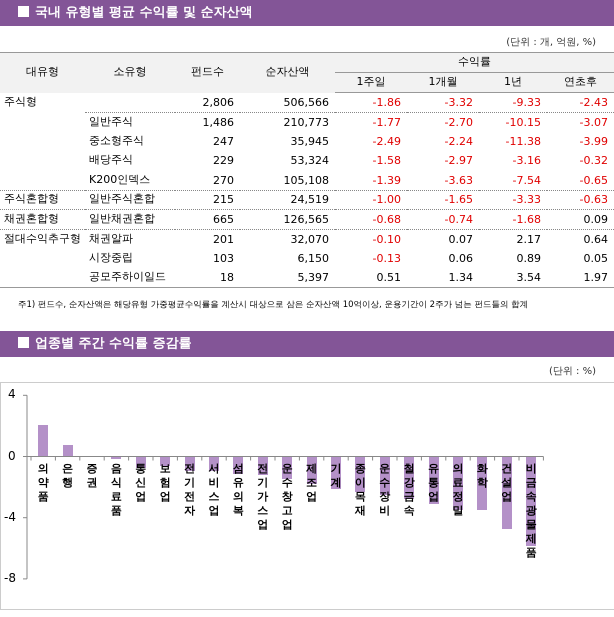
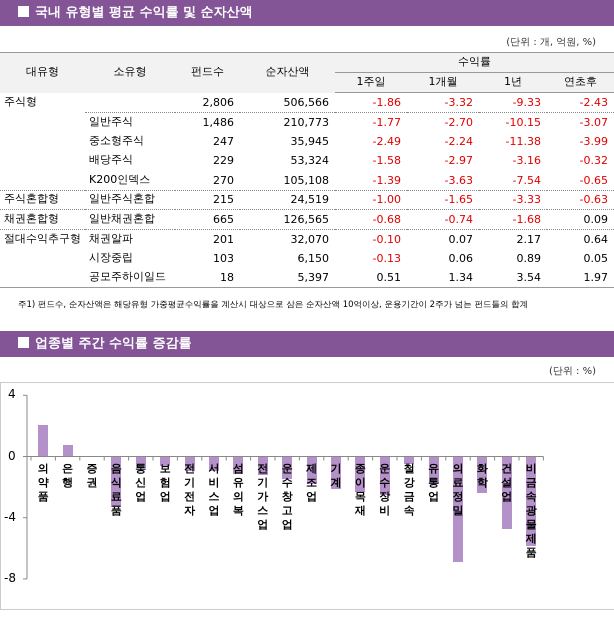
음식료품: -0.1 -> -3.3
철강금속: -2.8 -> -0.5
유통업: -3.1 -> -1.8
의료정밀: -3.5 -> -6.9
화학: -3.5 -> -2.4
